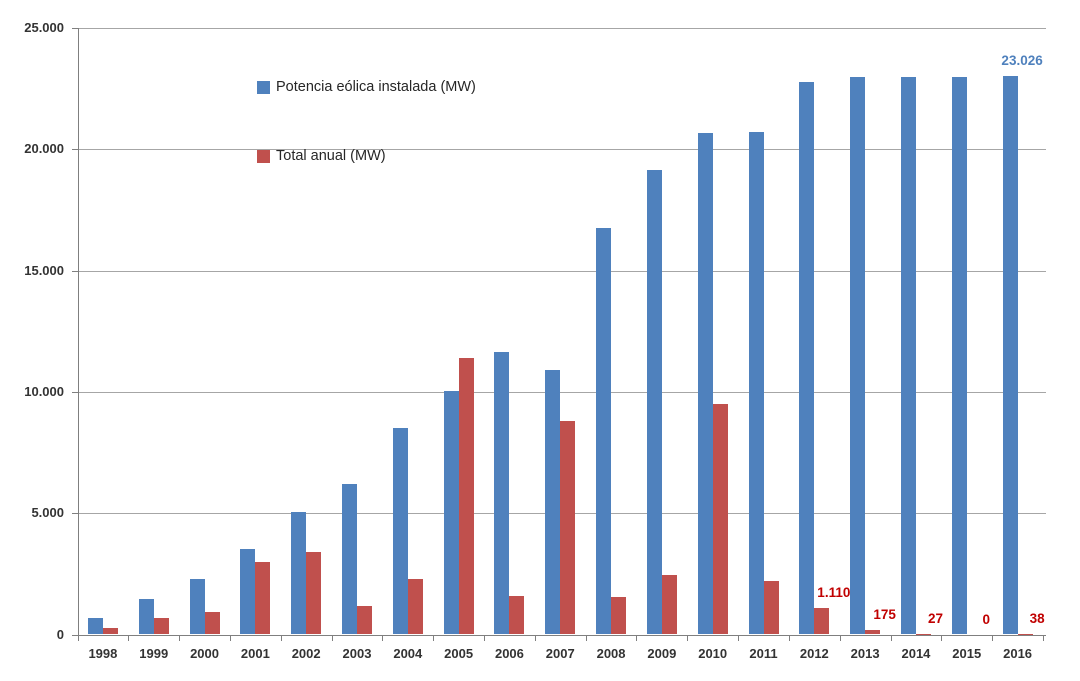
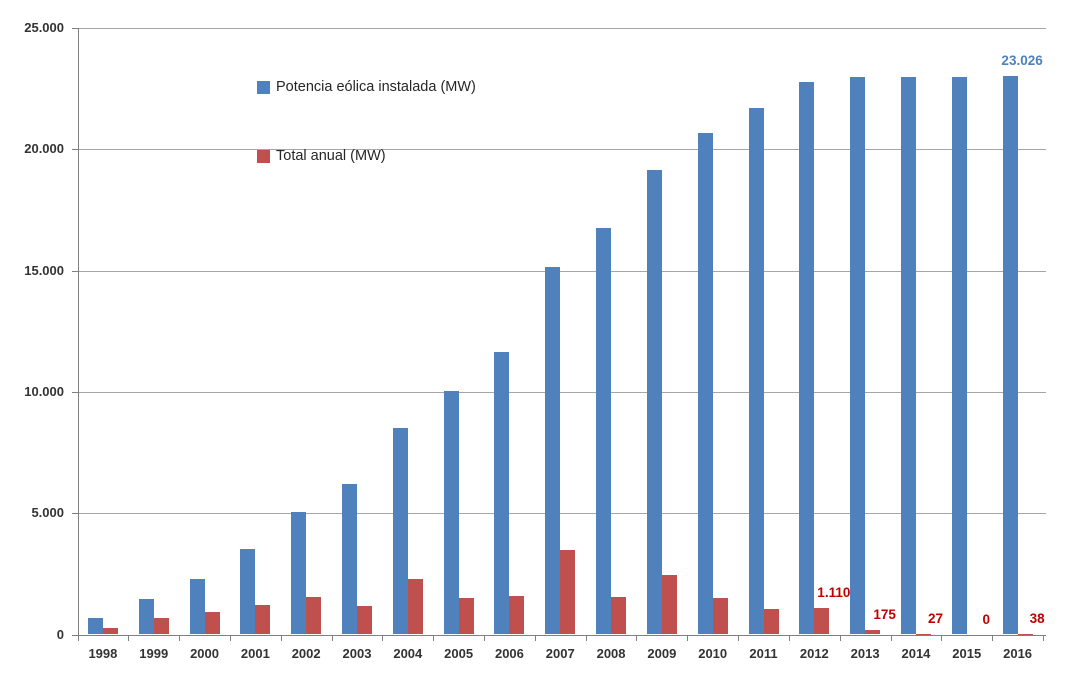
Total anual (MW)/2001: 3000 -> 1200
Total anual (MW)/2002: 3400 -> 1600
Total anual (MW)/2005: 11400 -> 1500
Potencia eólica instalada (MW)/2007: 10900 -> 15100
Total anual (MW)/2007: 8800 -> 3500
Total anual (MW)/2010: 9500 -> 1500
Potencia eólica instalada (MW)/2011: 20700 -> 21700
Total anual (MW)/2011: 2200 -> 1100
